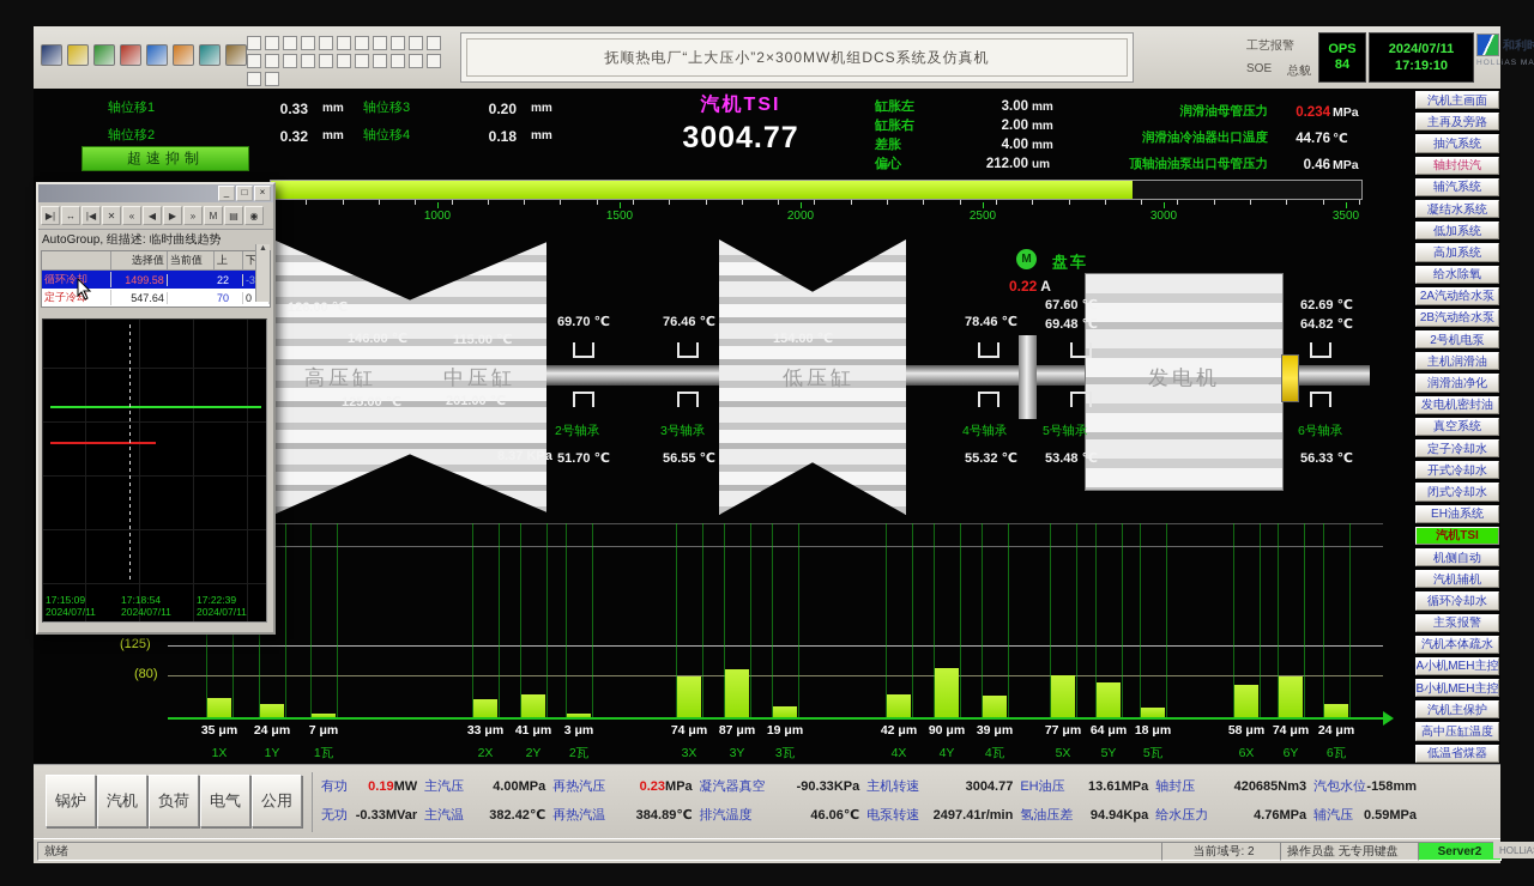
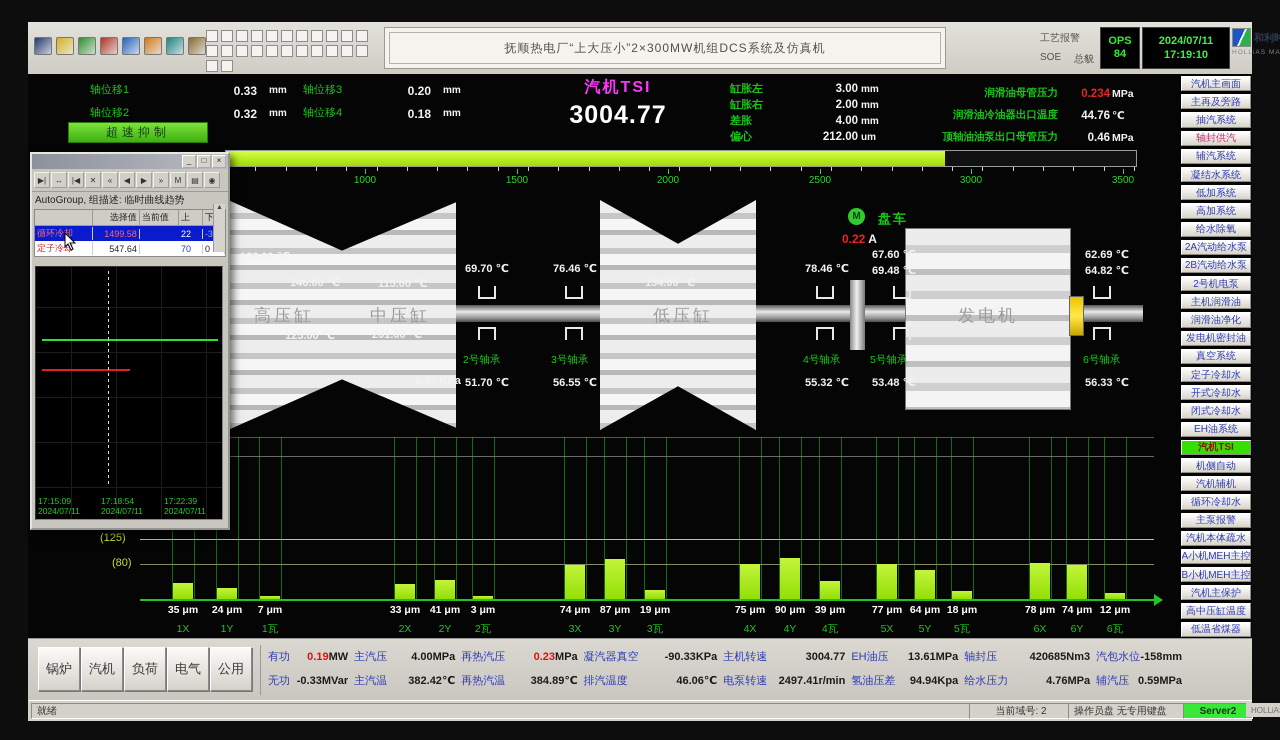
4X: 42 -> 75
6X: 58 -> 78
6瓦: 24 -> 12
